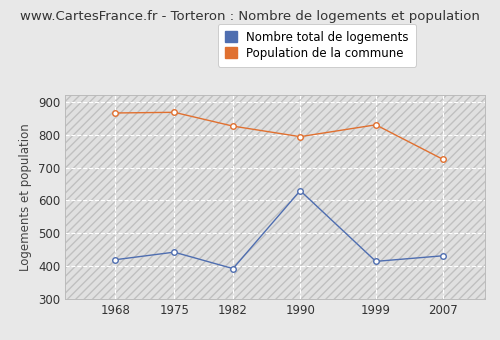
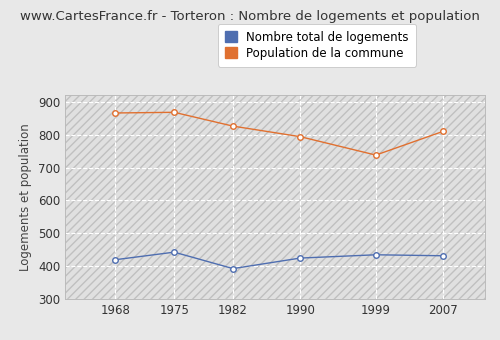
Nombre total de logements/1990: 630 -> 425
Nombre total de logements/1999: 415 -> 435
Population de la commune/1999: 830 -> 738
Population de la commune/2007: 725 -> 810
